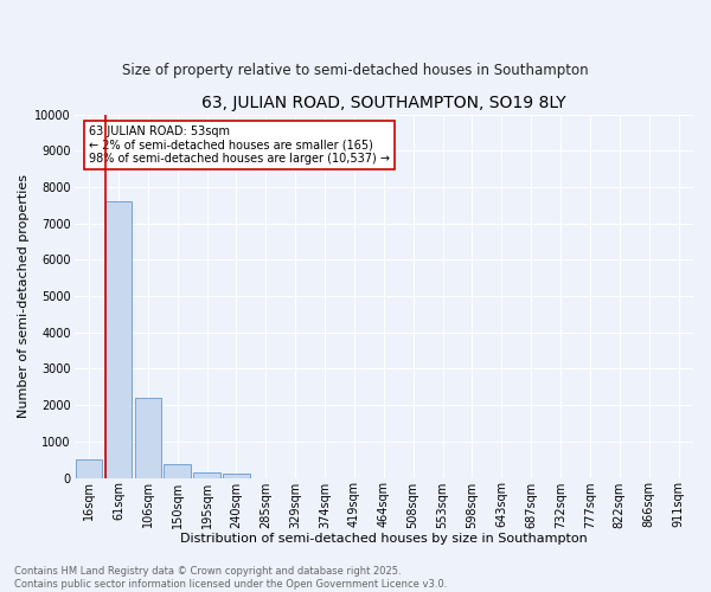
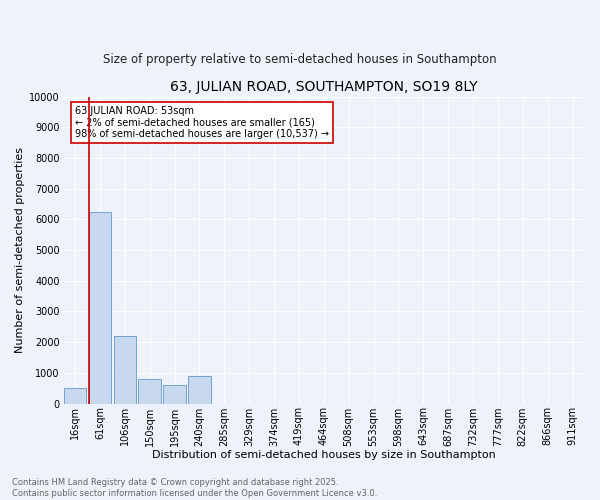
61sqm: 7600 -> 6250
150sqm: 380 -> 800
195sqm: 150 -> 600
240sqm: 100 -> 900
